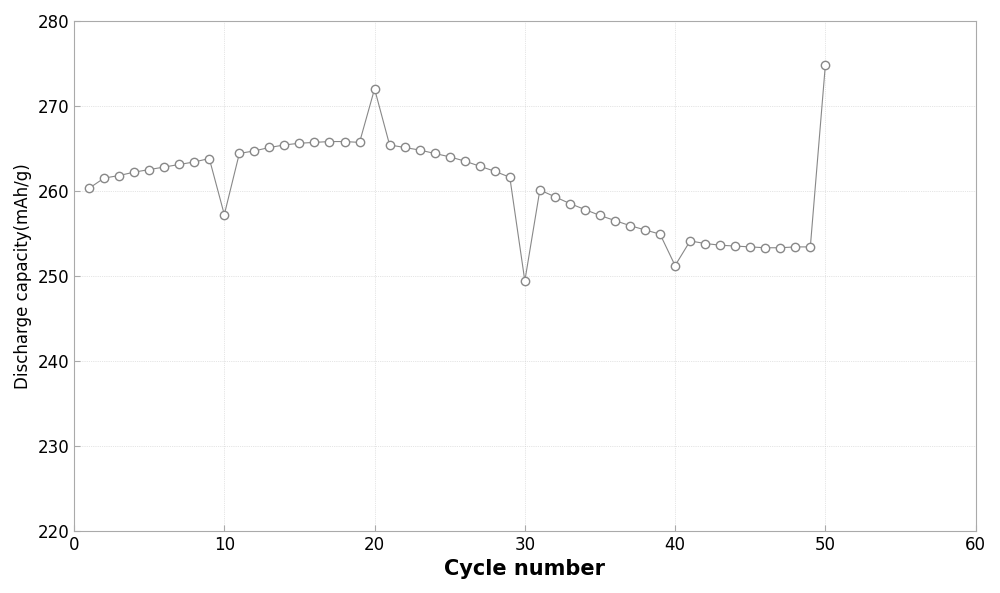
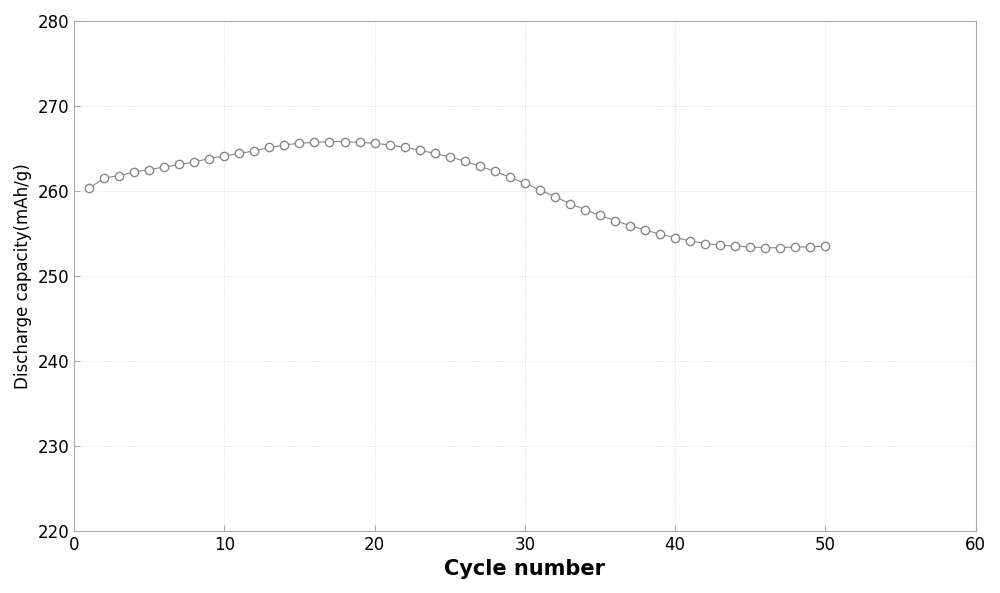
10: 257.2 -> 264.1
20: 272.0 -> 265.6
30: 249.4 -> 260.9
40: 251.2 -> 254.5
50: 274.8 -> 253.5
